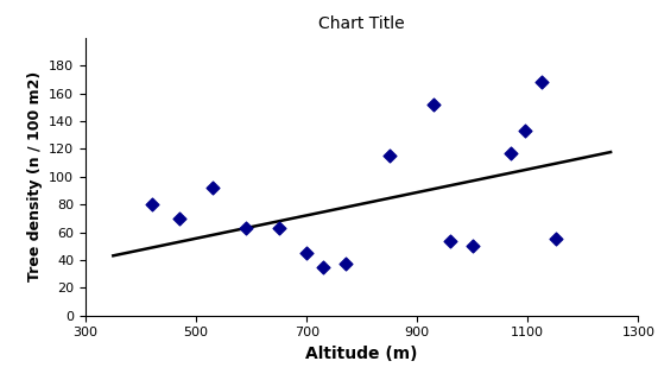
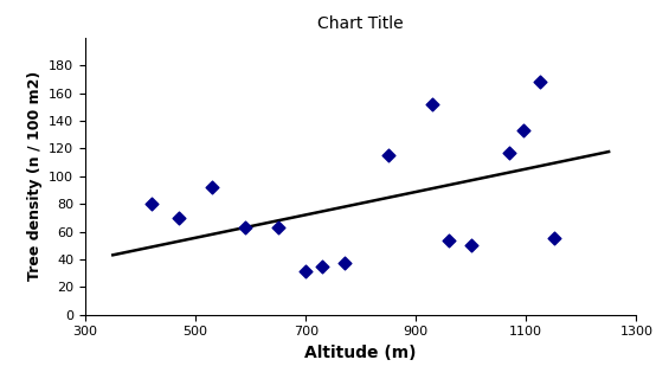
700: 45 -> 31
